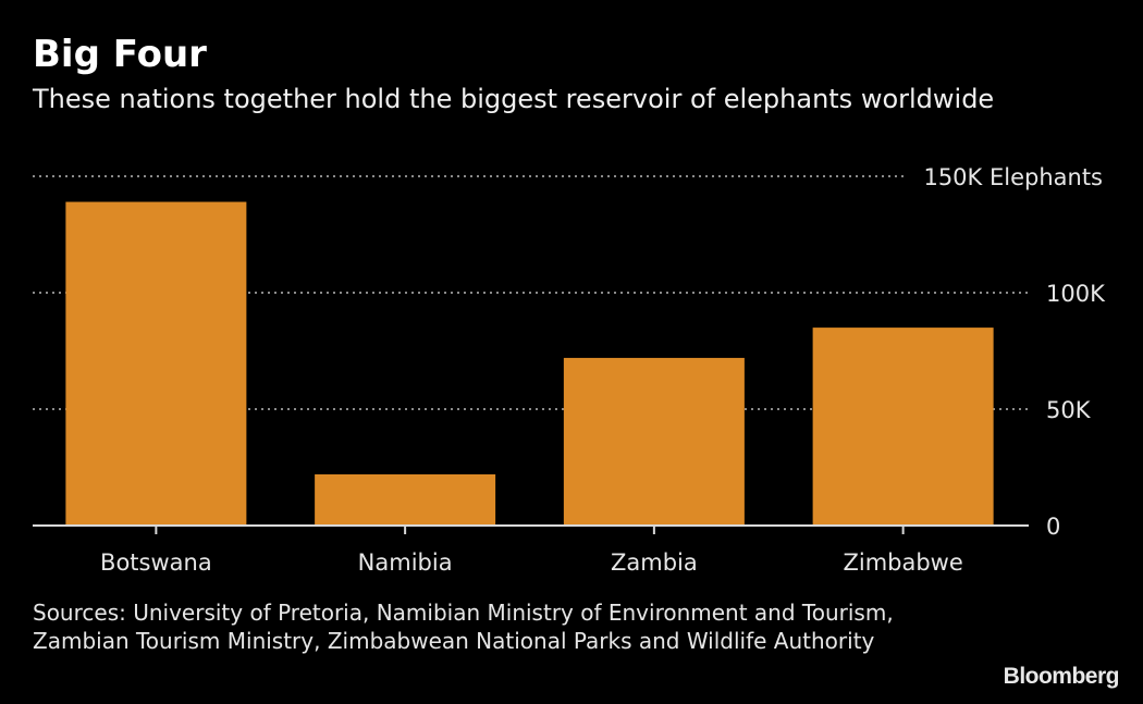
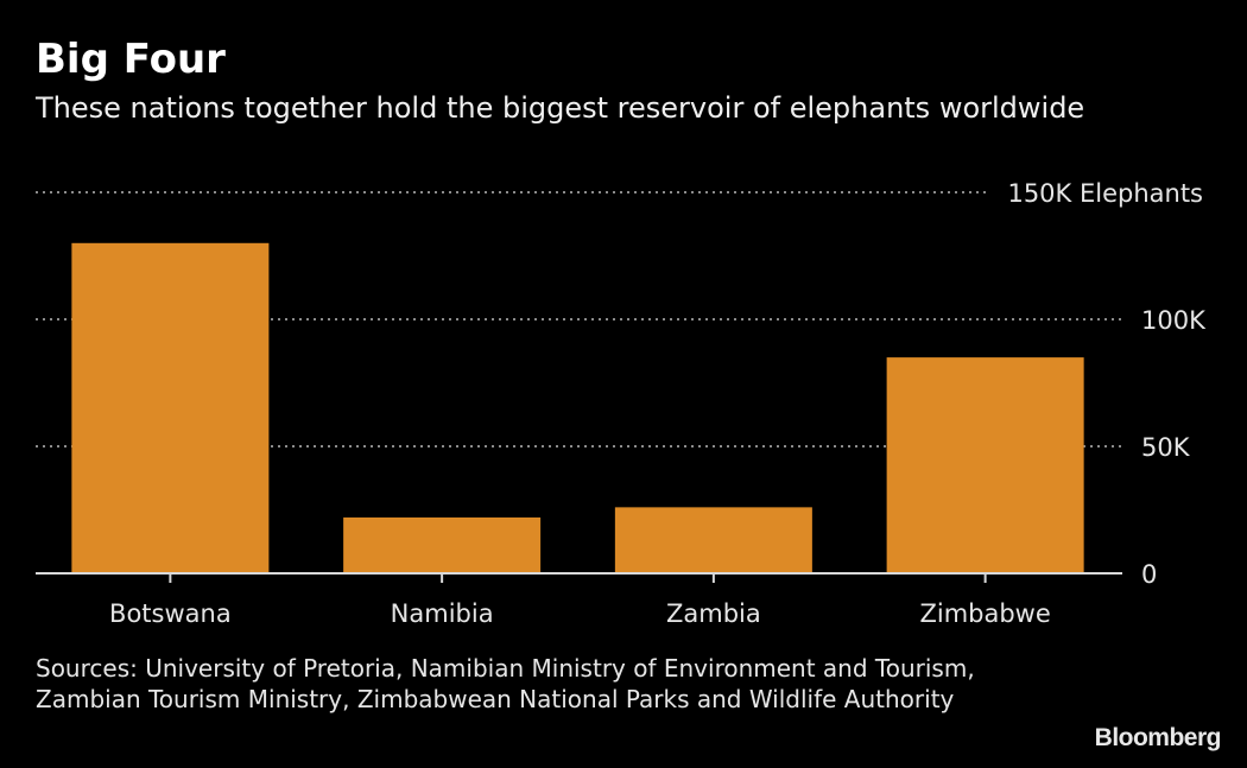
Botswana: 139K -> 130K
Zambia: 72K -> 26K
